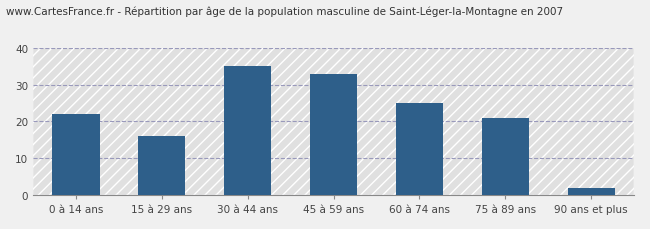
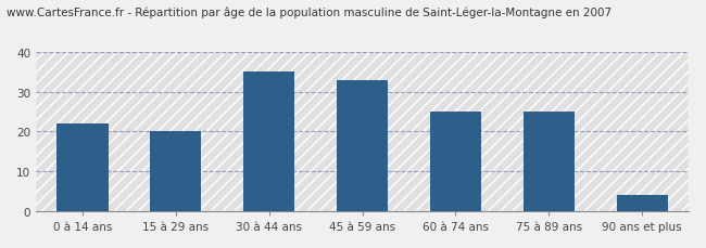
15 à 29 ans: 16 -> 20
75 à 89 ans: 21 -> 25
90 ans et plus: 2 -> 4
